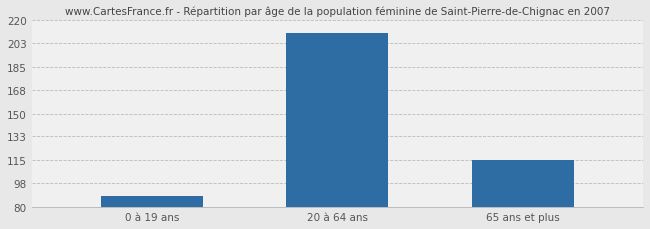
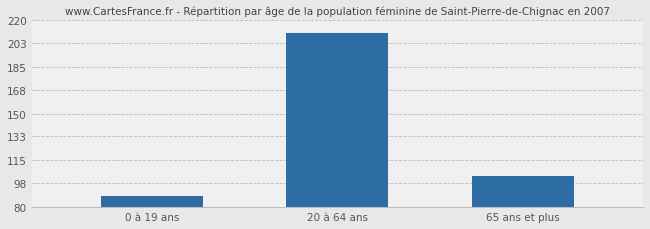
65 ans et plus: 115 -> 103
